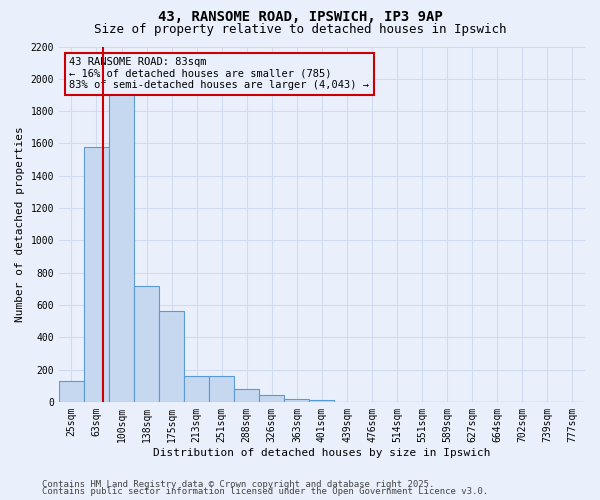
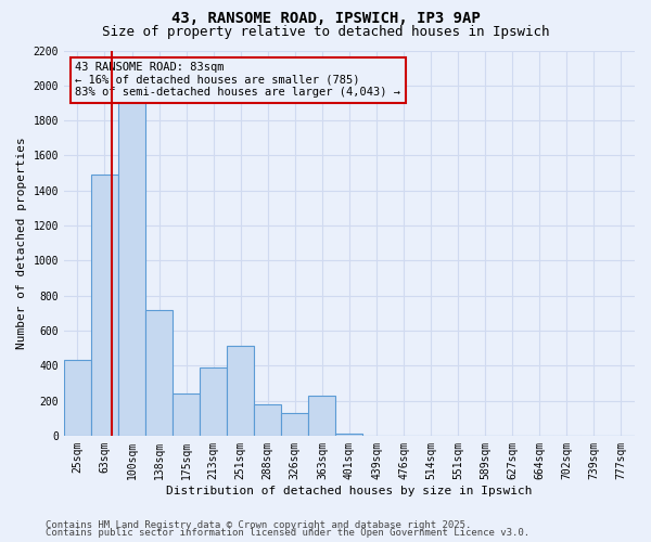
25sqm: 130 -> 430
63sqm: 1580 -> 1490
175sqm: 560 -> 240
213sqm: 160 -> 390
251sqm: 160 -> 510
288sqm: 80 -> 180
326sqm: 40 -> 130
363sqm: 20 -> 230
